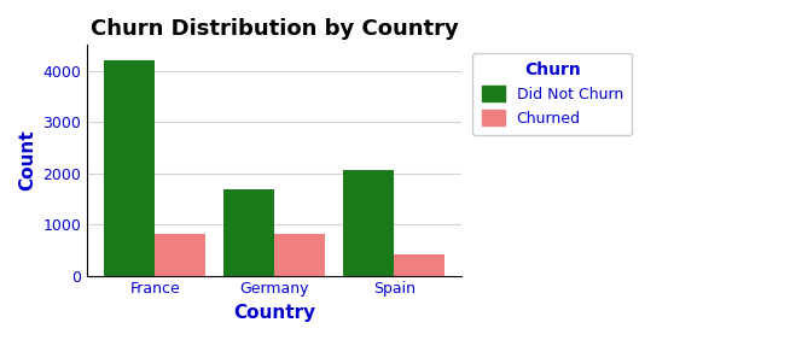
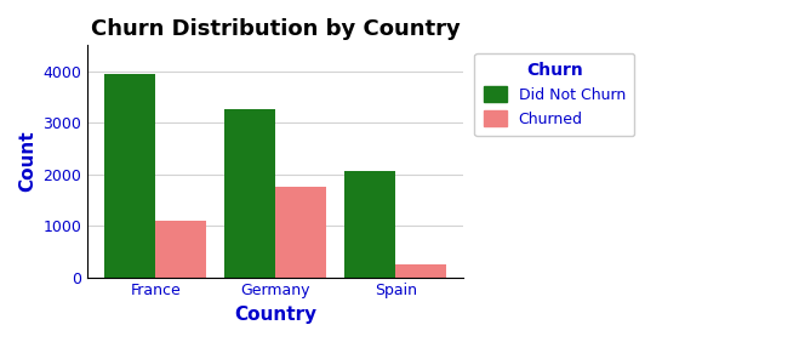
Did Not Churn/France: 4200 -> 3950
Churned/France: 810 -> 1100
Did Not Churn/Germany: 1680 -> 3250
Churned/Germany: 810 -> 1750
Churned/Spain: 420 -> 250
